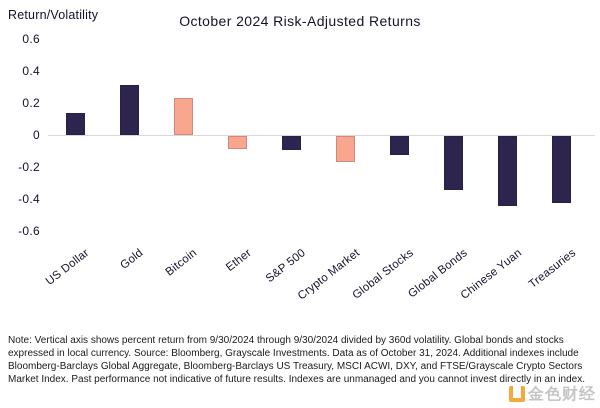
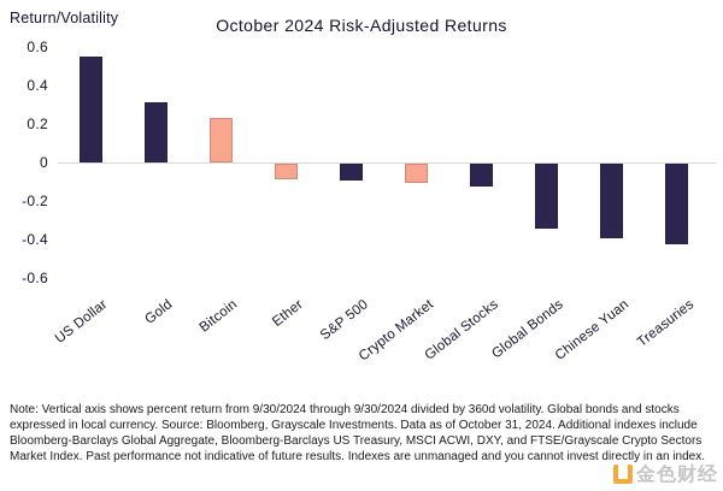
US Dollar: 0.14 -> 0.55
Crypto Market: -0.16 -> -0.10
Chinese Yuan: -0.44 -> -0.39
